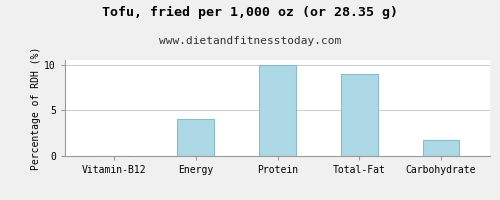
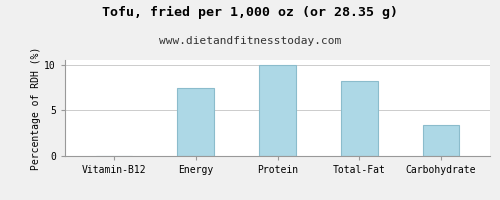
Energy: 4.0 -> 7.4
Total-Fat: 9.0 -> 8.2
Carbohydrate: 1.8 -> 3.4
